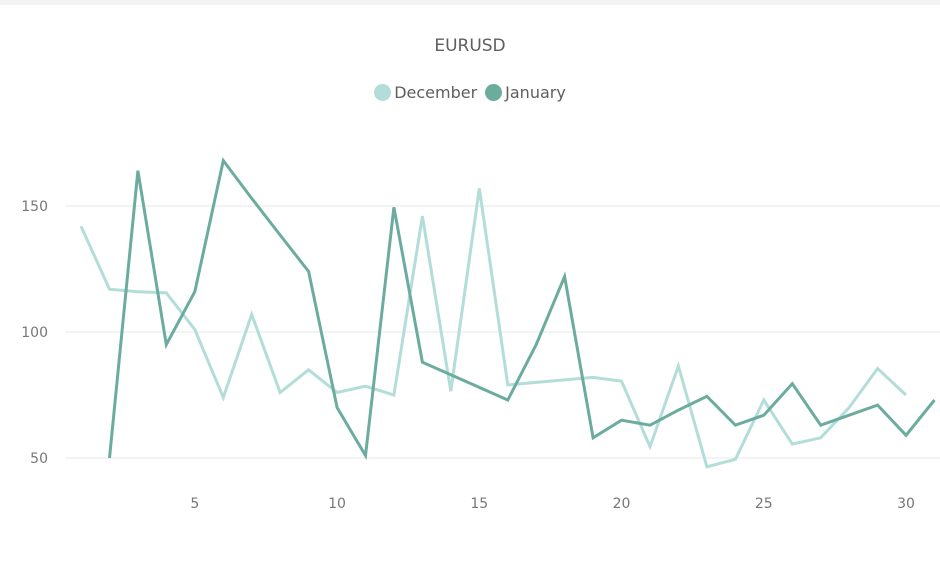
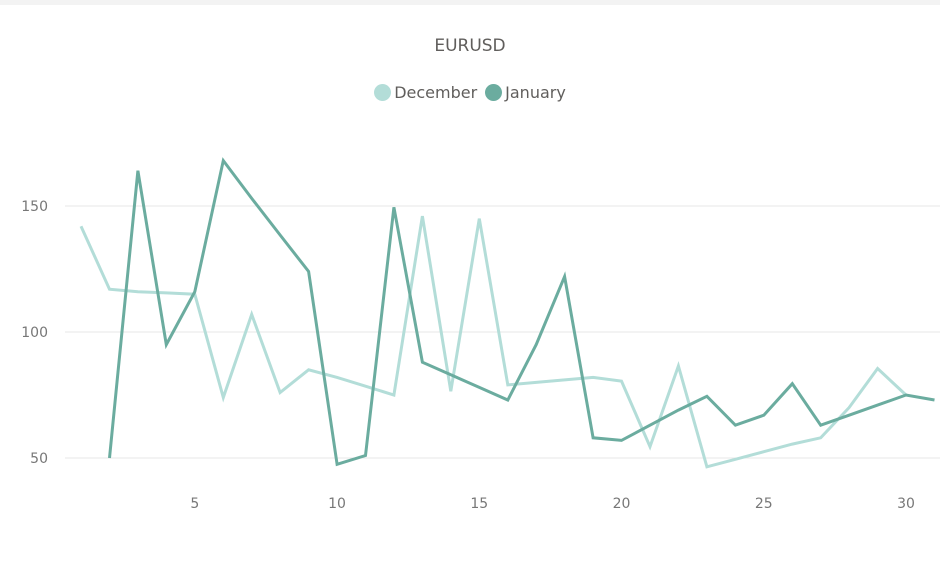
December/5: 101 -> 115
December/10: 76 -> 82
January/10: 70 -> 48
December/15: 157 -> 145
January/20: 65 -> 57
December/25: 73 -> 52
January/30: 59 -> 75
